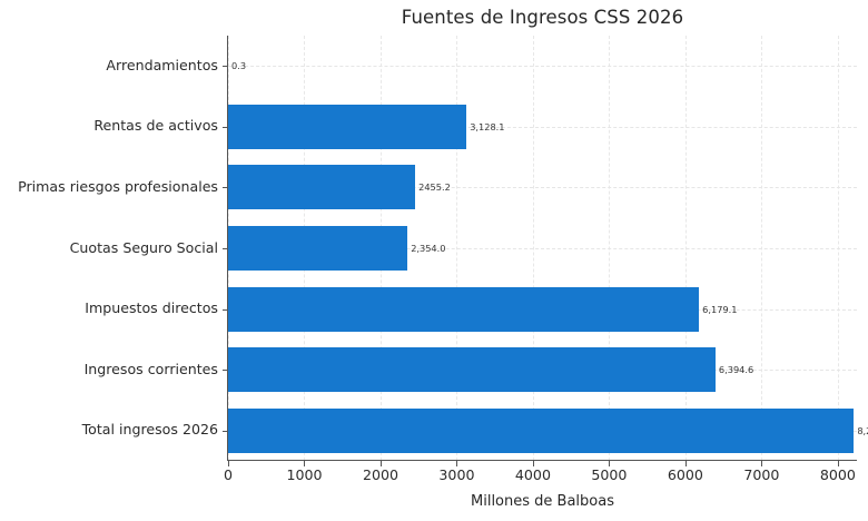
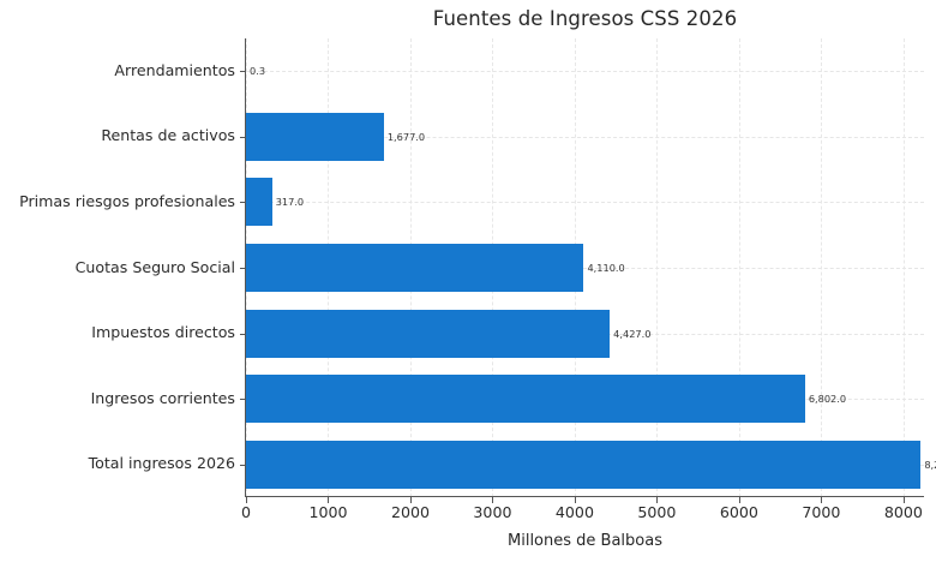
Rentas de activos: 3,128.1 -> 1,677.0
Primas riesgos profesionales: 2455.2 -> 317.0
Cuotas Seguro Social: 2,354.0 -> 4,110.0
Impuestos directos: 6,179.1 -> 4,427.0
Ingresos corrientes: 6,394.6 -> 6,802.0
